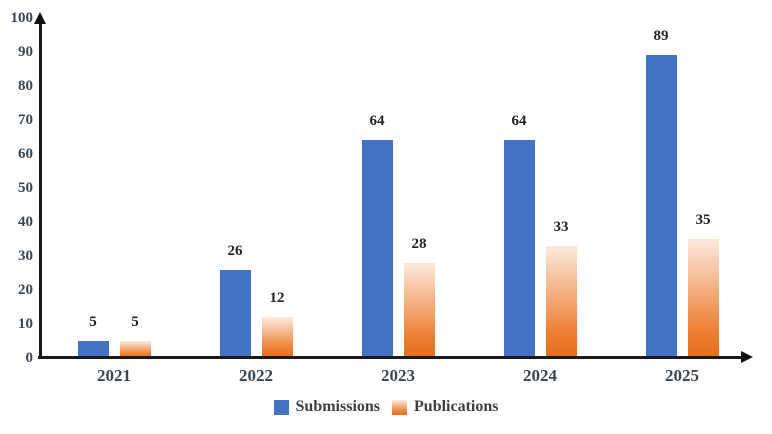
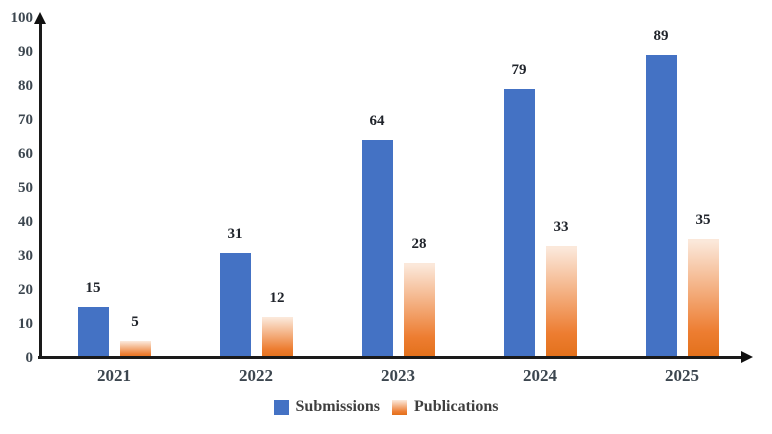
Submissions/2021: 5 -> 15
Submissions/2022: 26 -> 31
Submissions/2024: 64 -> 79
